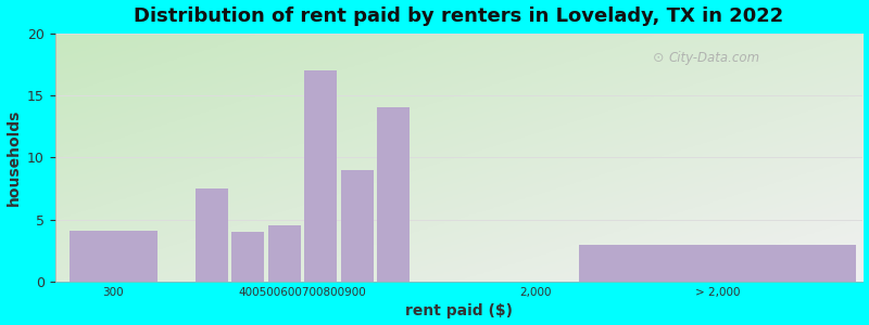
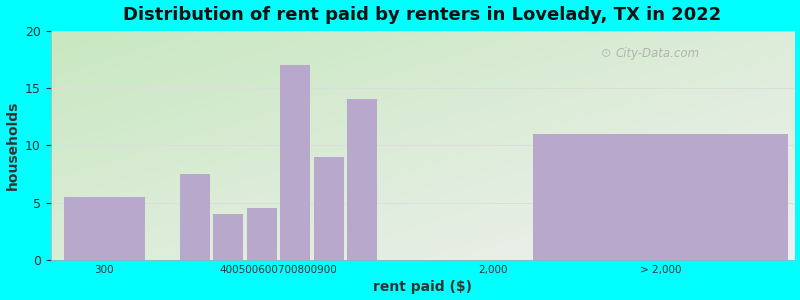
300: 4.1 -> 5.5
> 2,000: 3.0 -> 11.0
